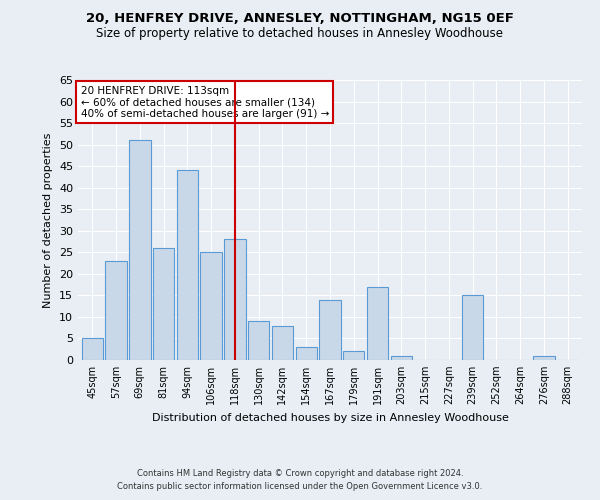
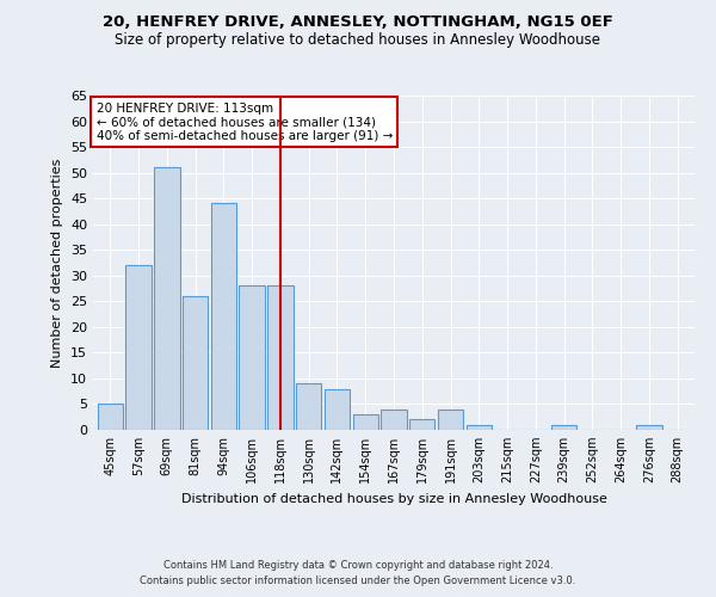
57sqm: 23 -> 32
106sqm: 25 -> 28
167sqm: 14 -> 4
191sqm: 17 -> 4
239sqm: 15 -> 1
